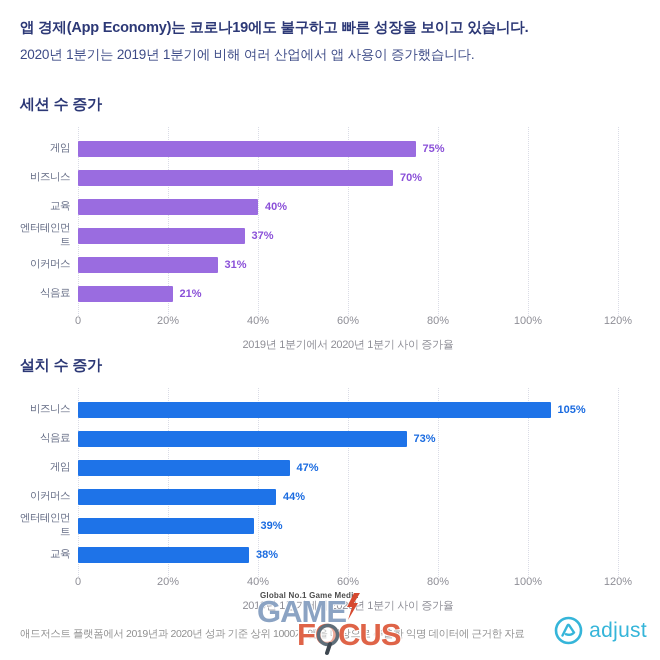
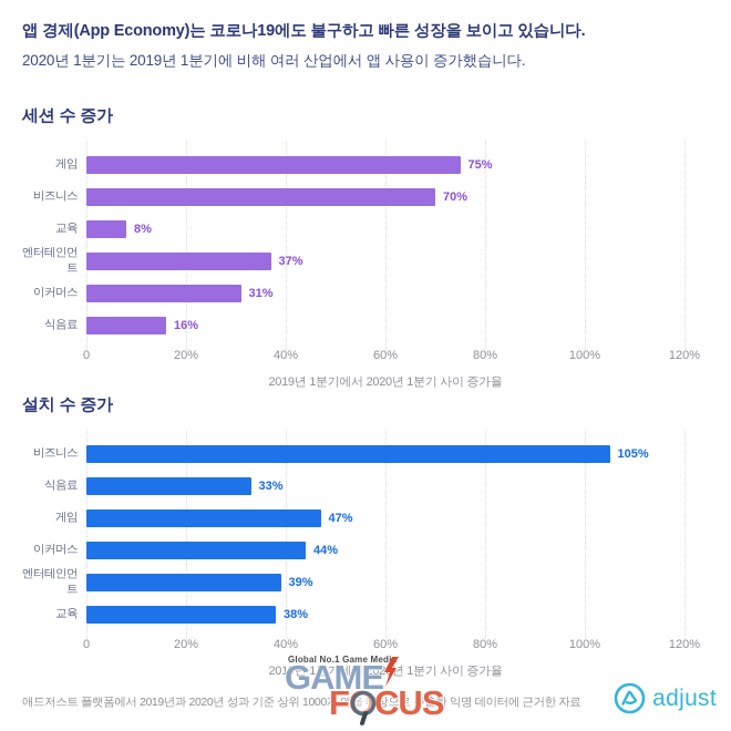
세션 수 증가/교육: 40% -> 8%
세션 수 증가/식음료: 21% -> 16%
설치 수 증가/식음료: 73% -> 33%
